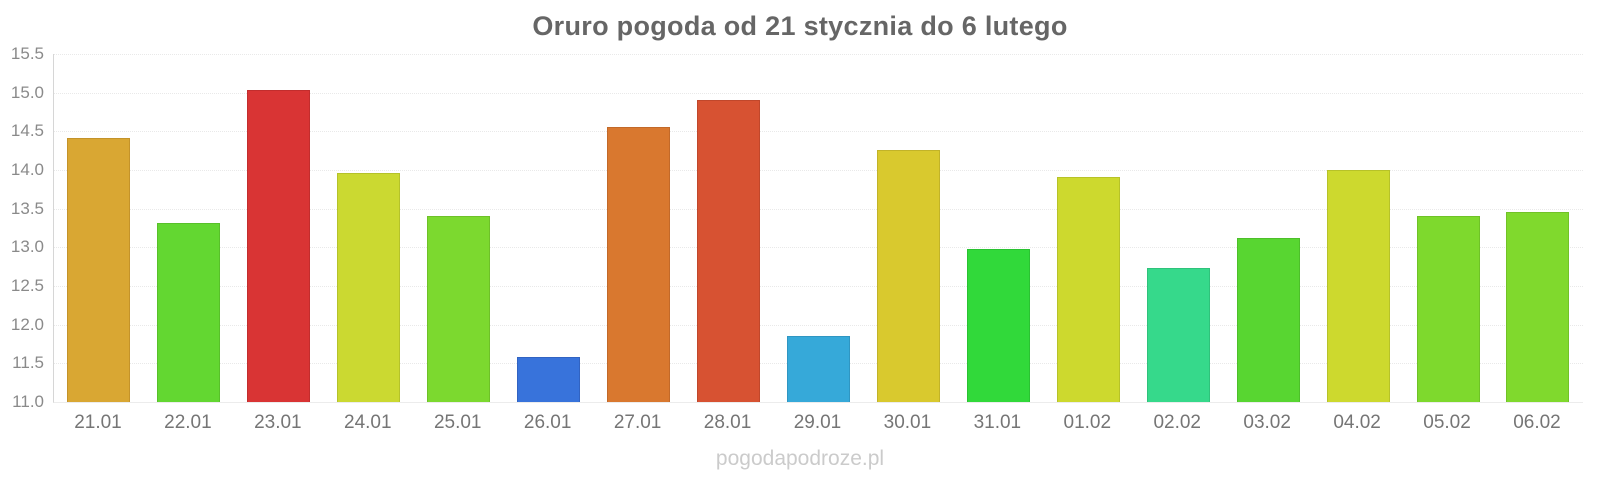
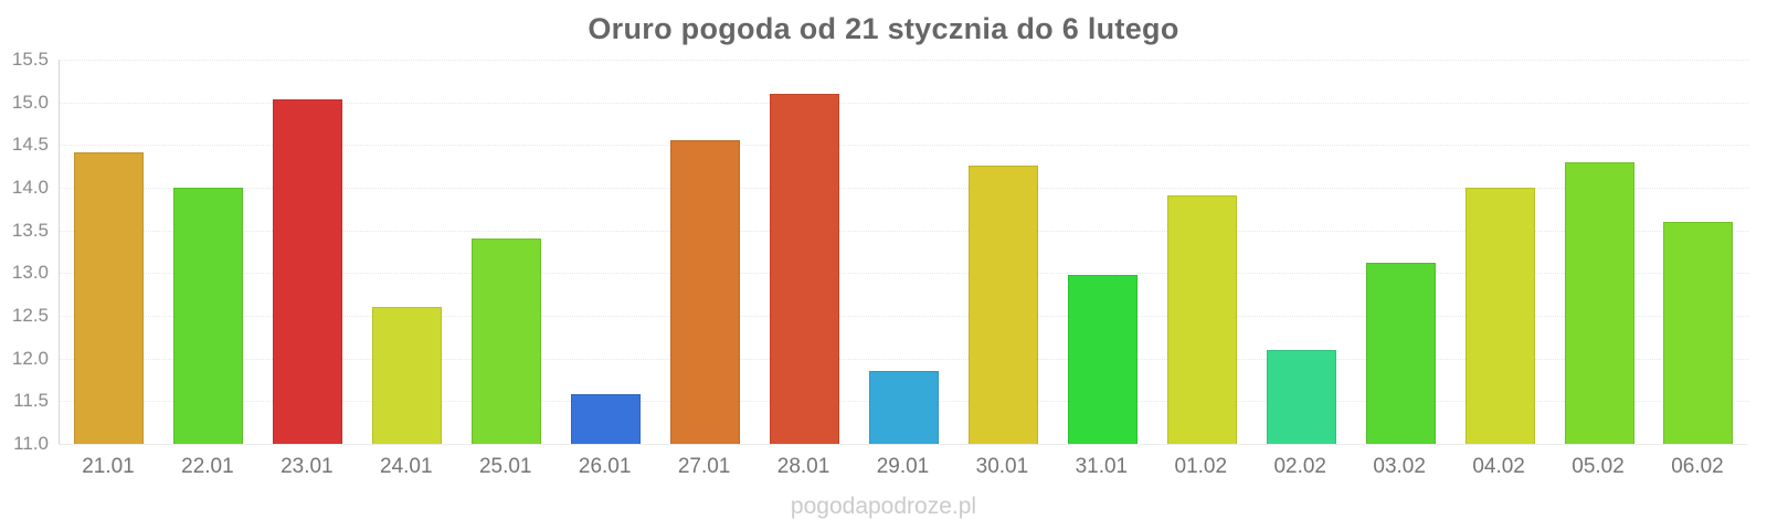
22.01: 13.3 -> 14.0
24.01: 14.0 -> 12.6
28.01: 14.9 -> 15.1
02.02: 12.7 -> 12.1
05.02: 13.4 -> 14.3
06.02: 13.5 -> 13.6
